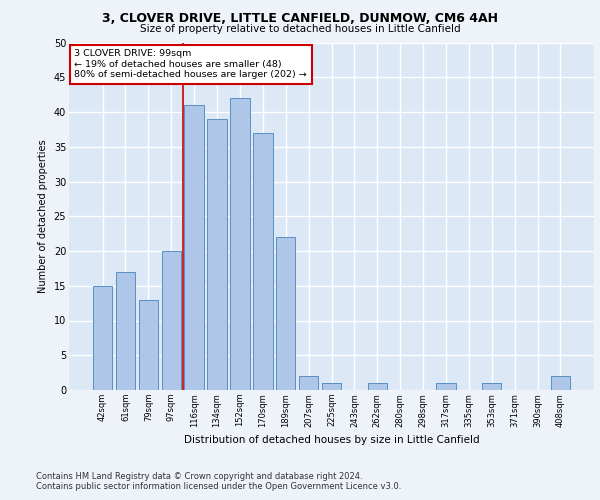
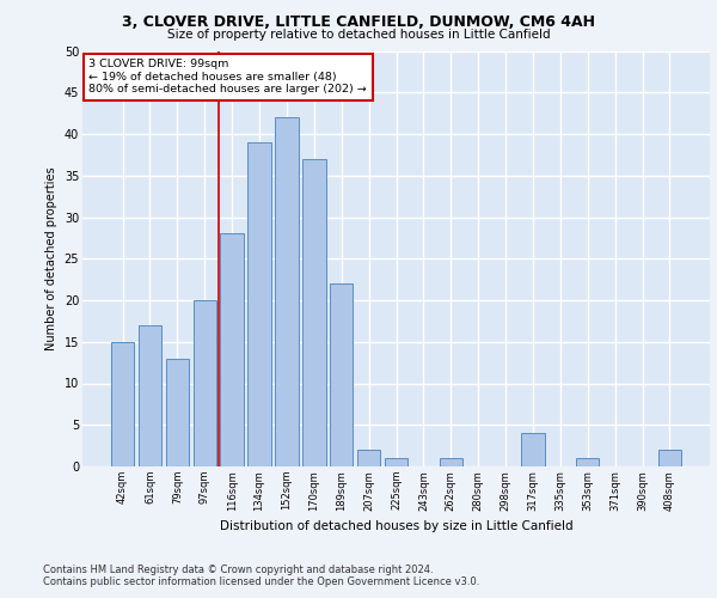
116sqm: 41 -> 28
317sqm: 1 -> 4
